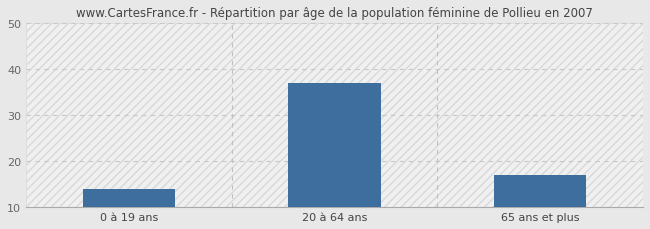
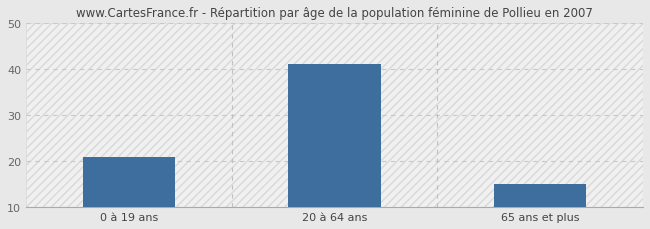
0 à 19 ans: 14 -> 21
20 à 64 ans: 37 -> 41
65 ans et plus: 17 -> 15
